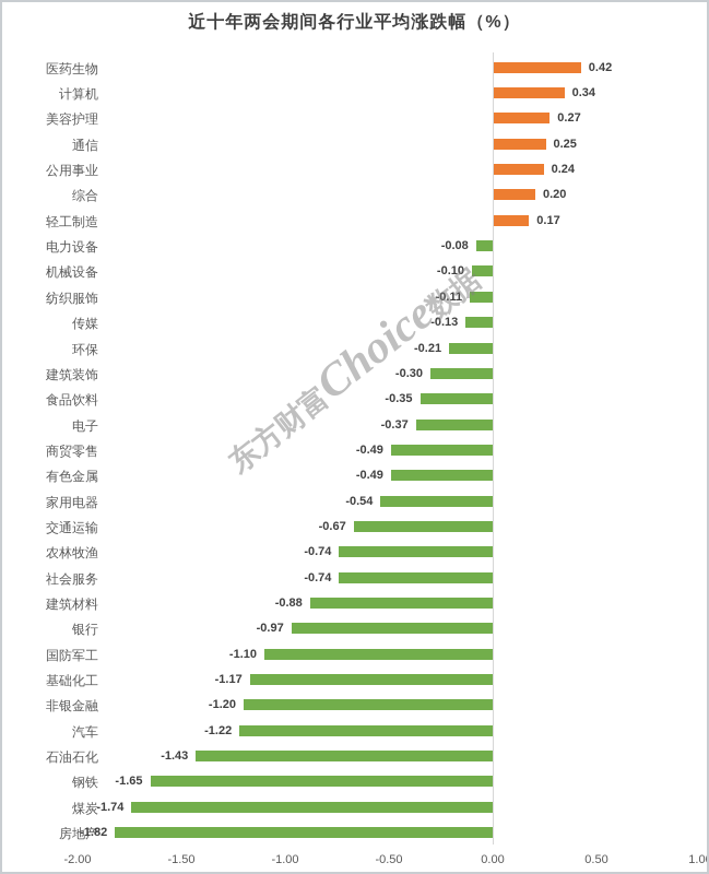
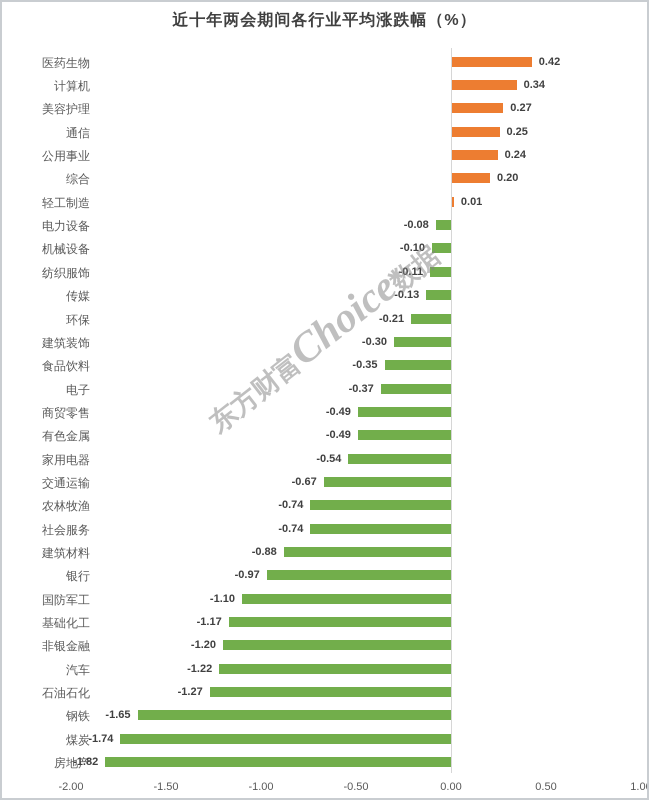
轻工制造: 0.17 -> 0.01
石油石化: -1.43 -> -1.27
